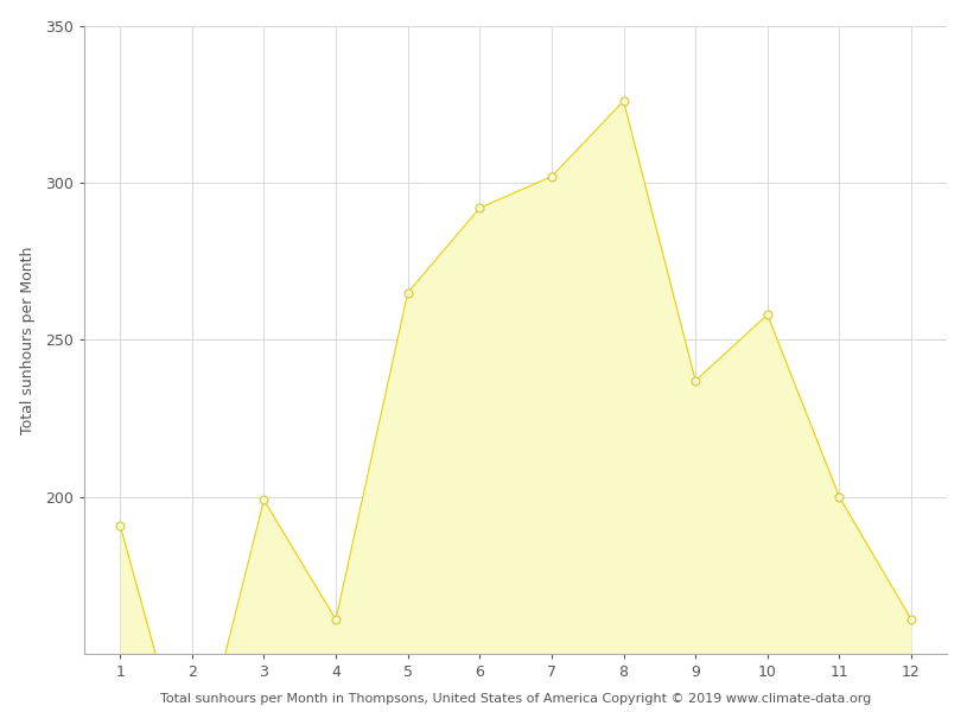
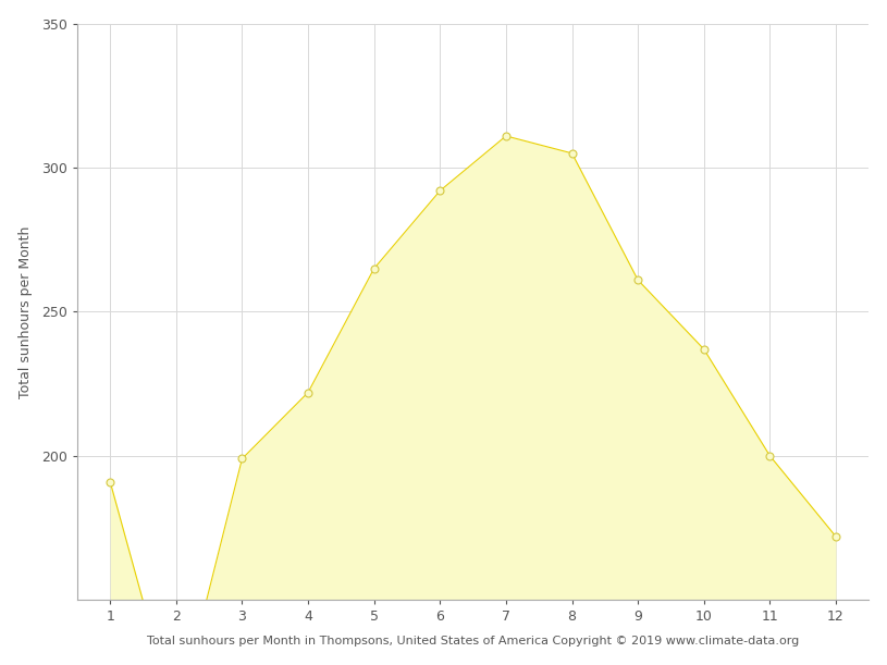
4: 161 -> 222
7: 302 -> 311
8: 326 -> 305
9: 237 -> 261
10: 258 -> 237
12: 161 -> 172
